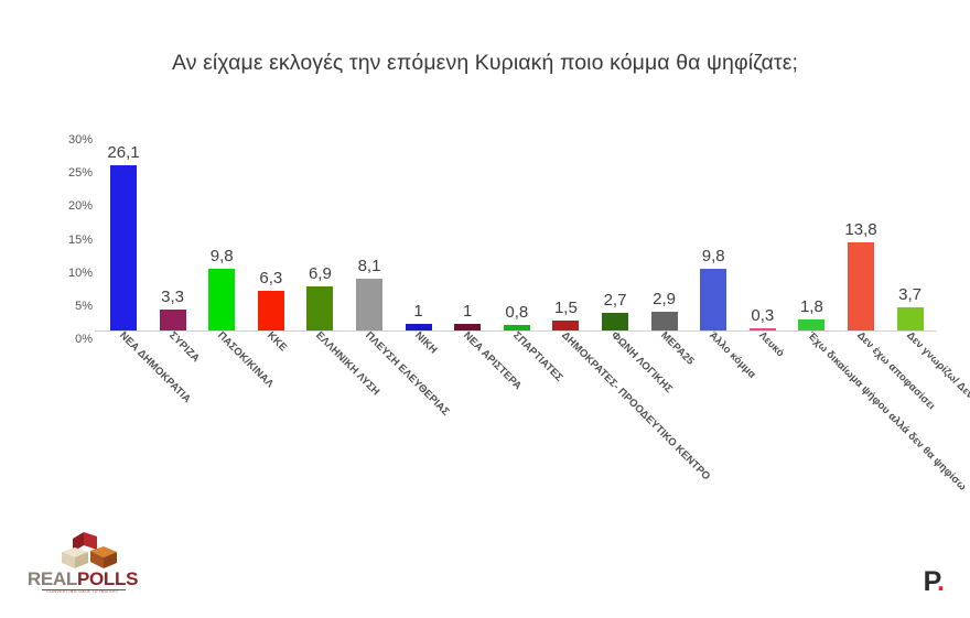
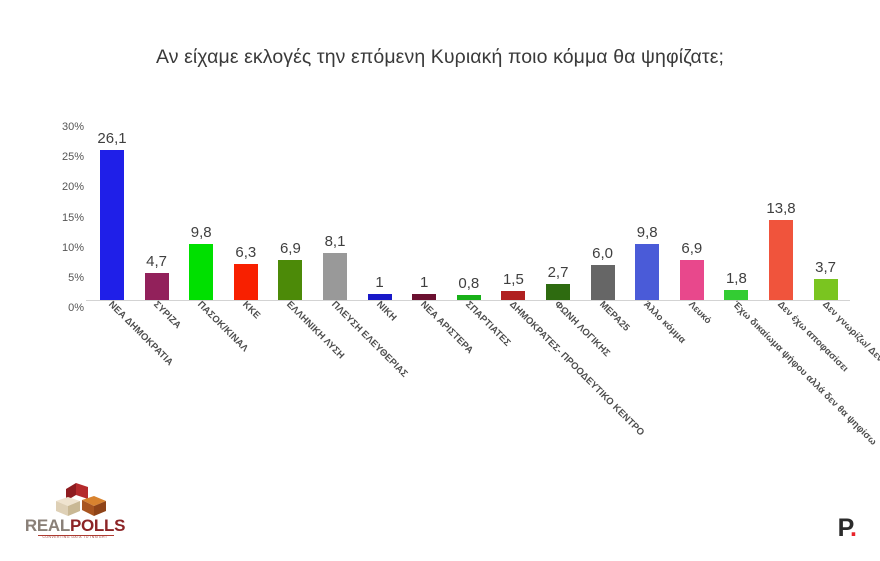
ΣΥΡΙΖΑ: 3,3 -> 4,7
ΜΕΡΑ25: 2,9 -> 6,0
Λευκό: 0,3 -> 6,9
